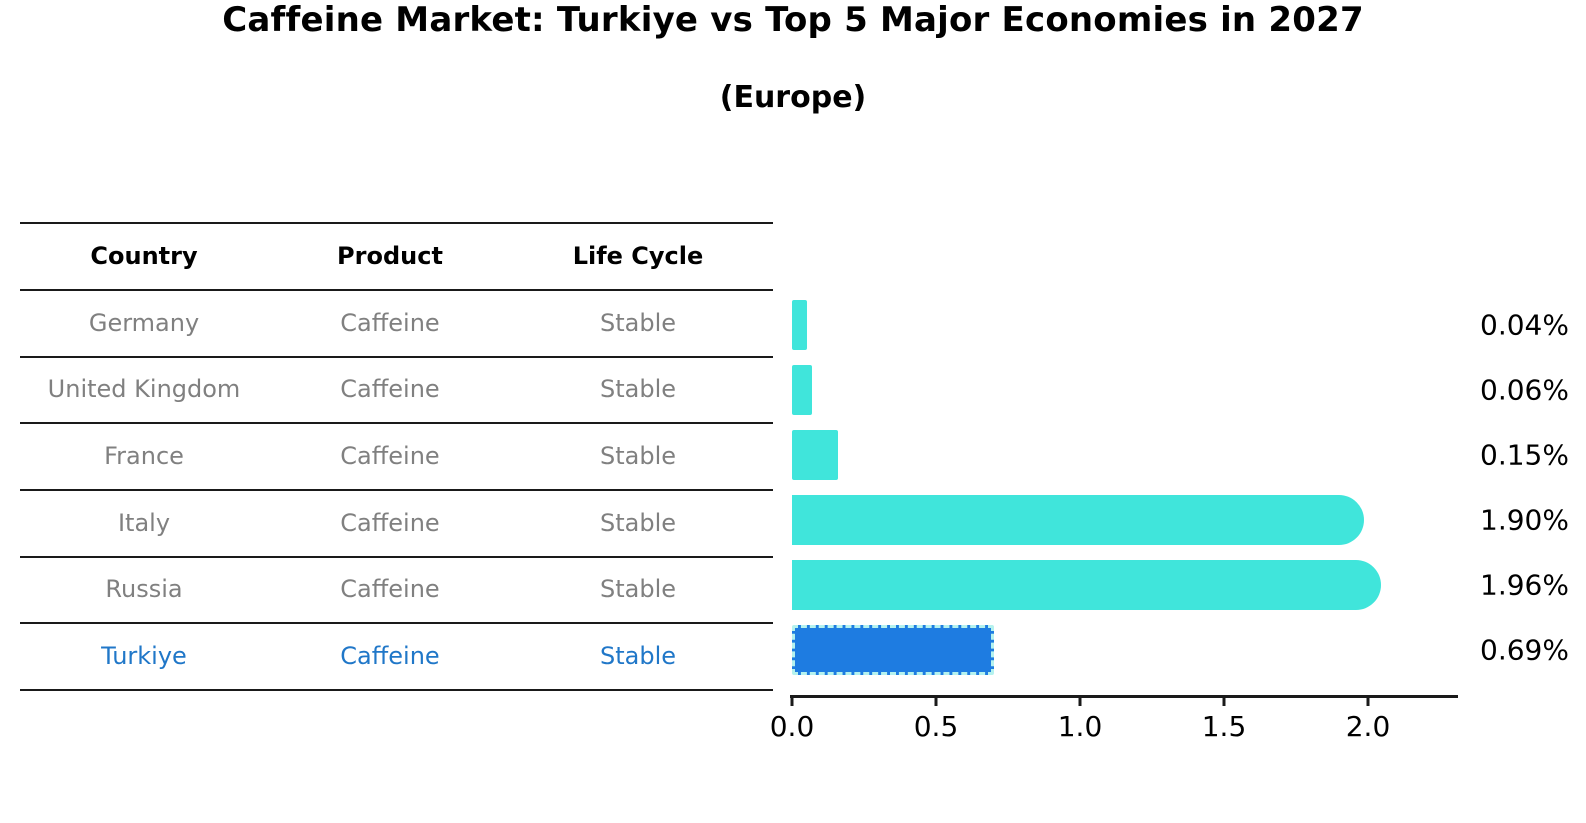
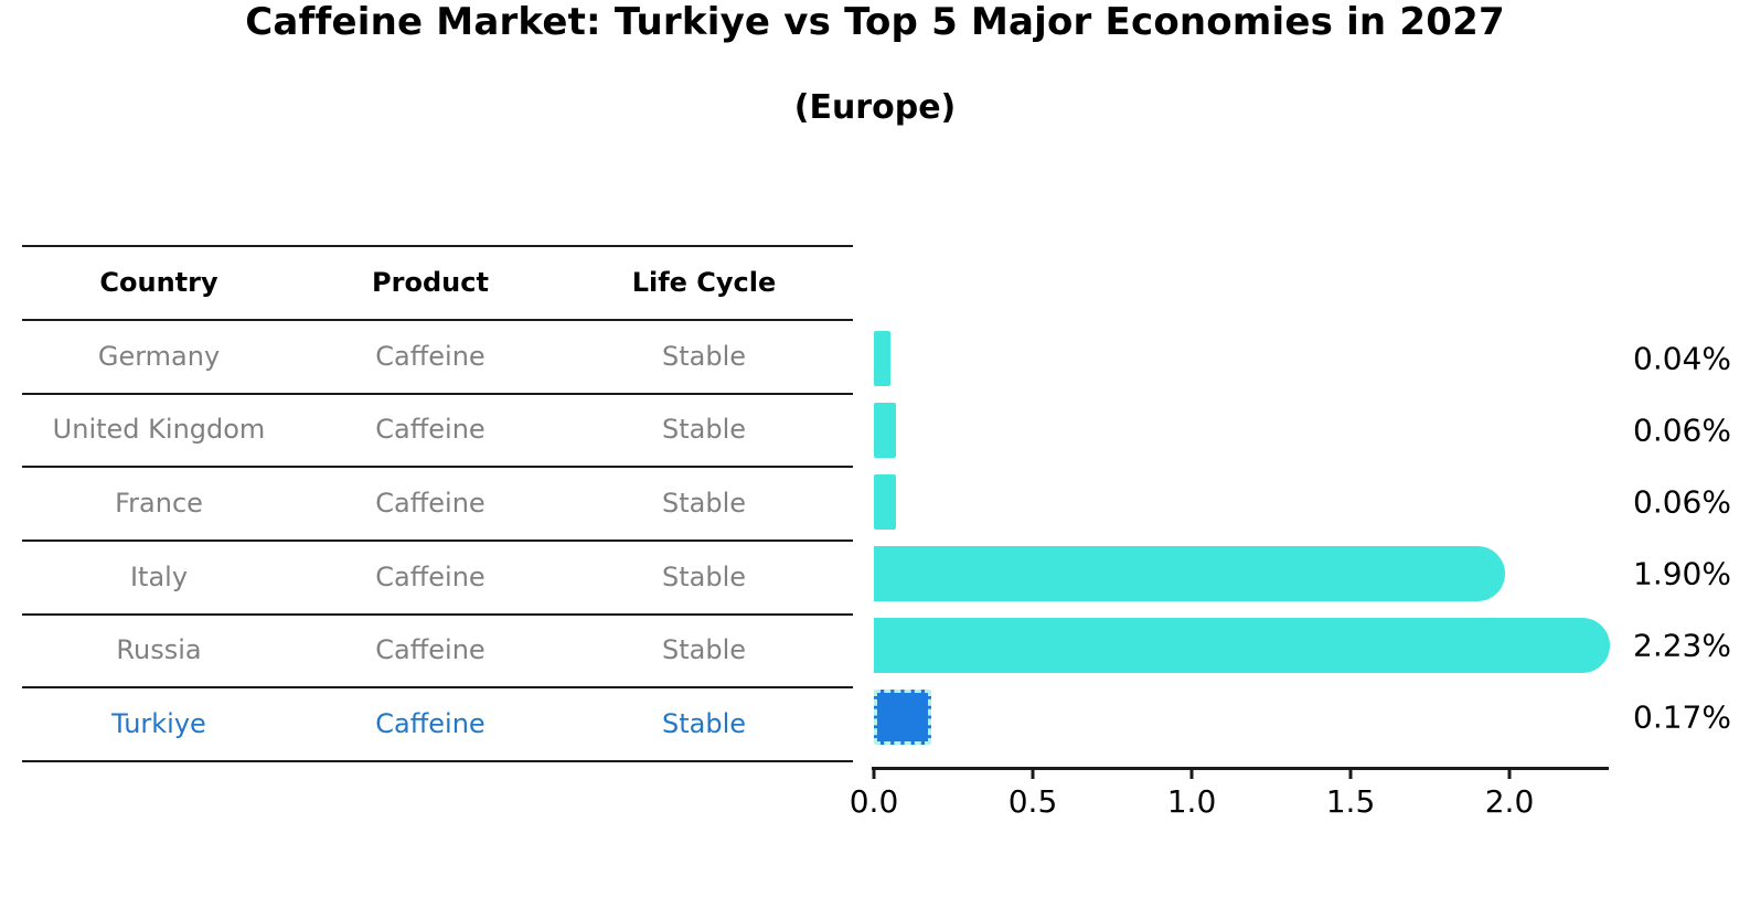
France: 0.15% -> 0.06%
Russia: 1.96% -> 2.23%
Turkiye: 0.69% -> 0.17%
